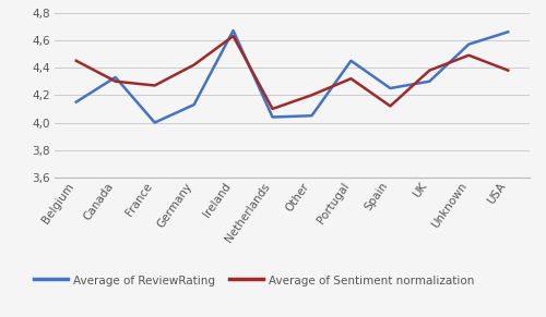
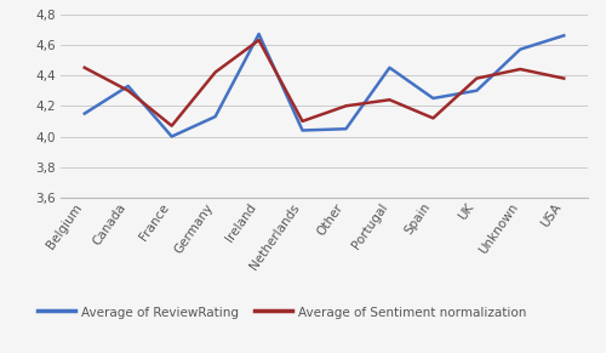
Average of Sentiment normalization/France: 4,27 -> 4,07
Average of Sentiment normalization/Portugal: 4,32 -> 4,24
Average of Sentiment normalization/Unknown: 4,49 -> 4,44
